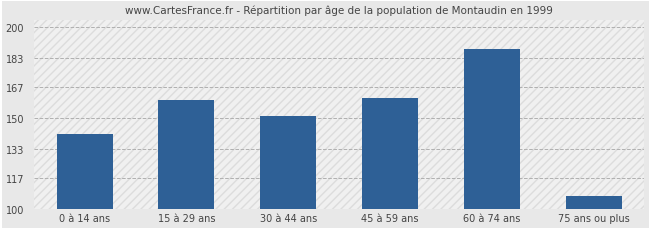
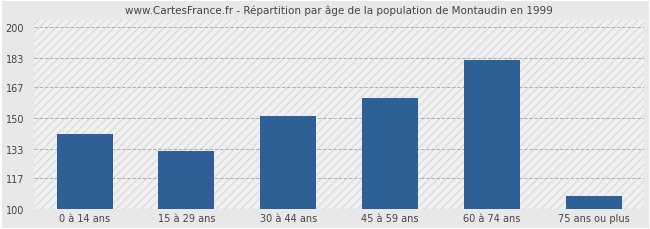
15 à 29 ans: 160 -> 132
60 à 74 ans: 188 -> 182
